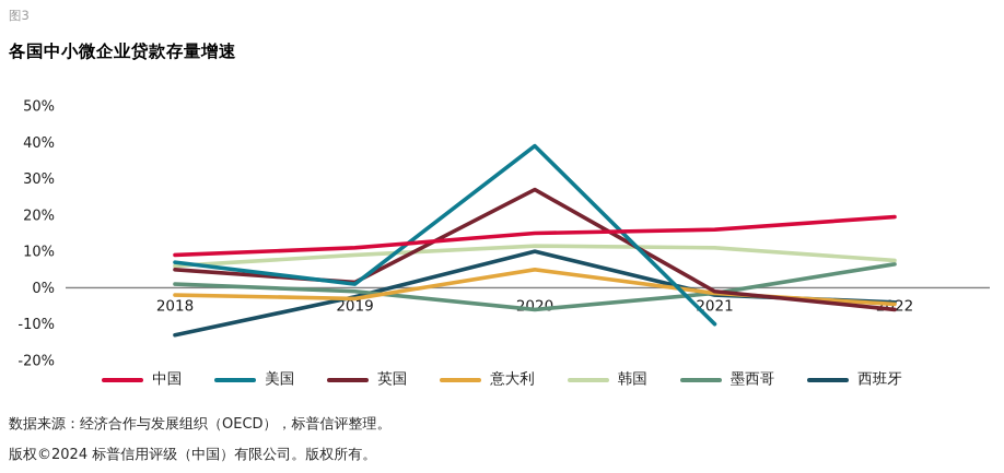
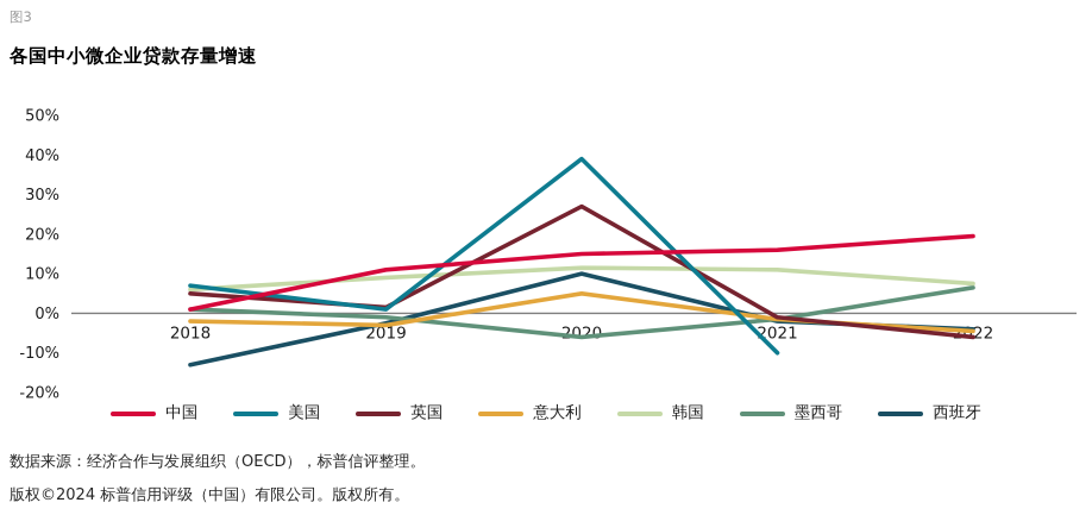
中国/2018: 9% -> 1%
